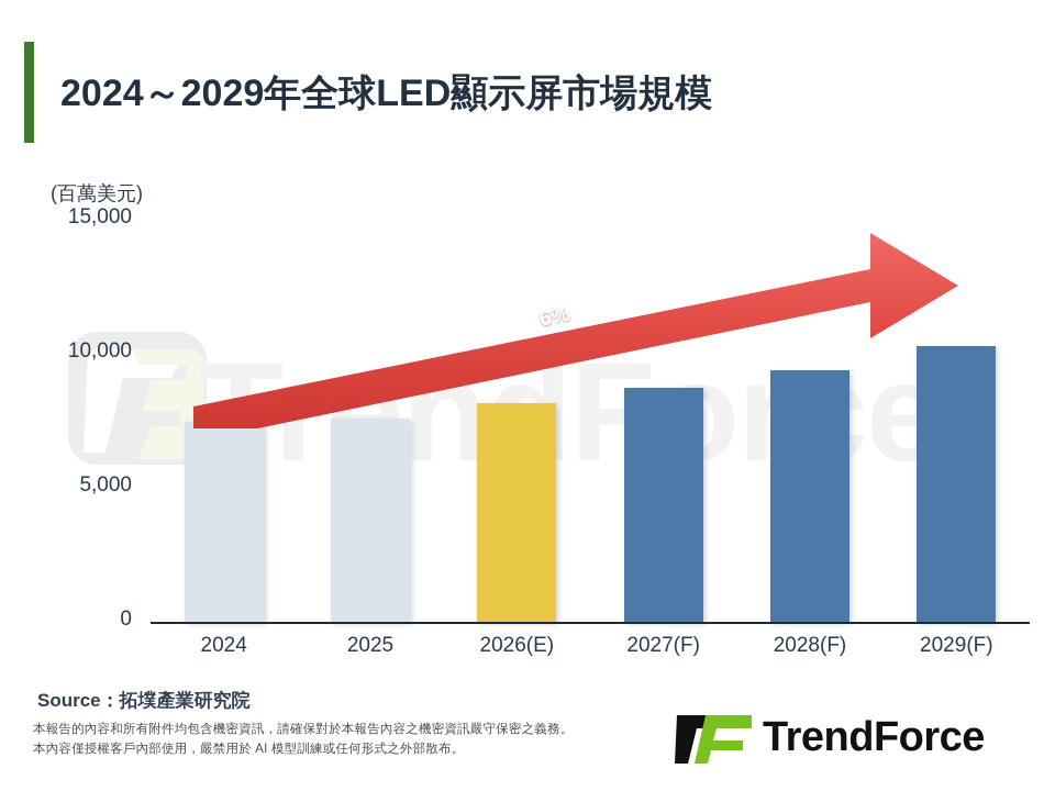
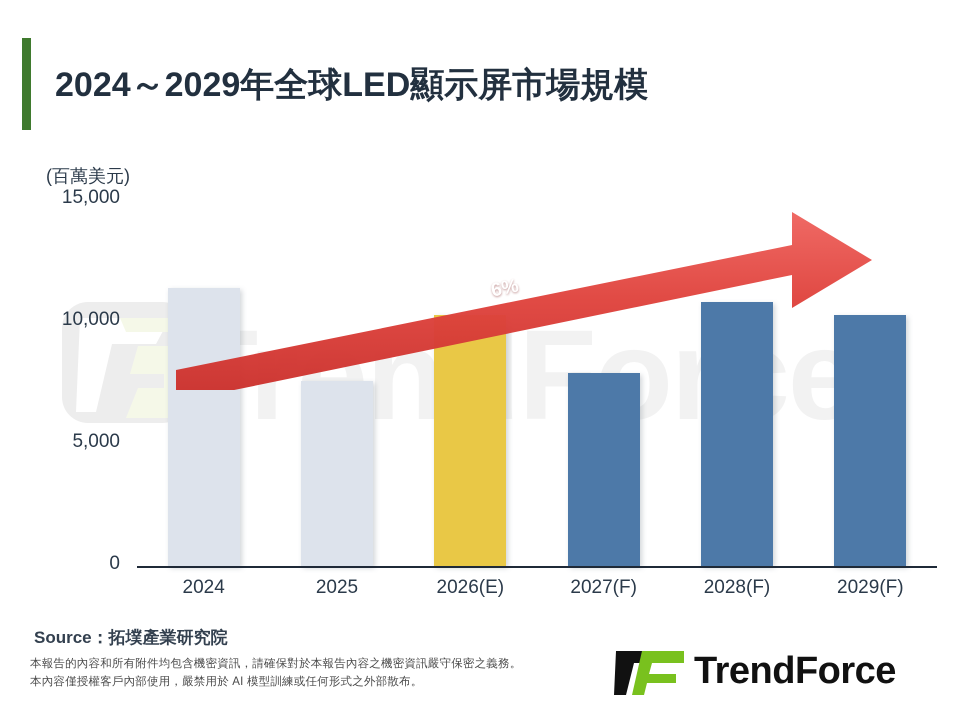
2024: 7400 -> 11400
2026(E): 8200 -> 10300
2027(F): 8700 -> 7900
2028(F): 9400 -> 10800
